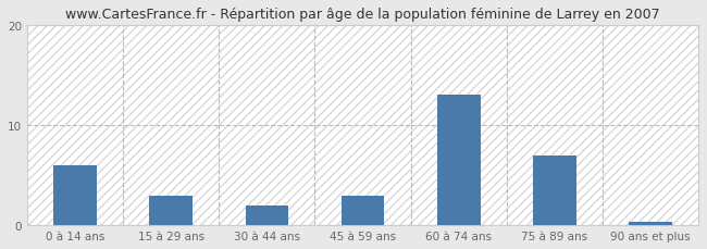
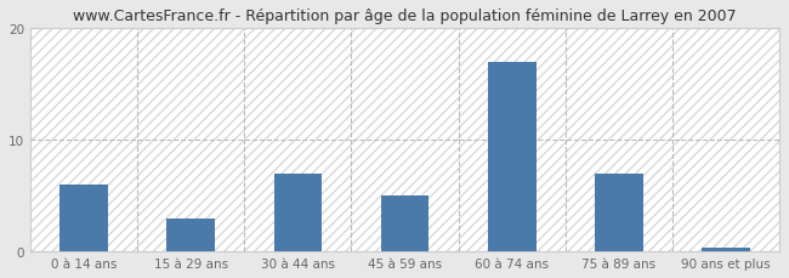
30 à 44 ans: 2.0 -> 7.0
45 à 59 ans: 3.0 -> 5.0
60 à 74 ans: 13.0 -> 17.0
